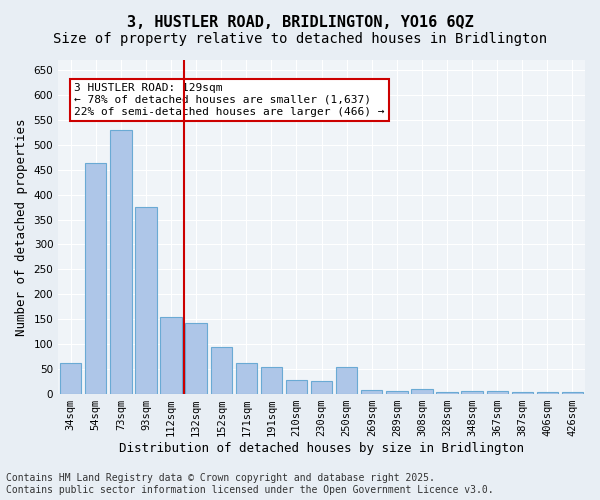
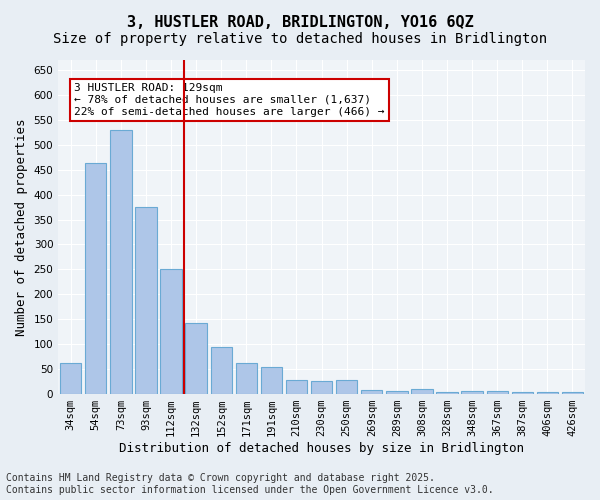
112sqm: 155 -> 250
250sqm: 55 -> 28
